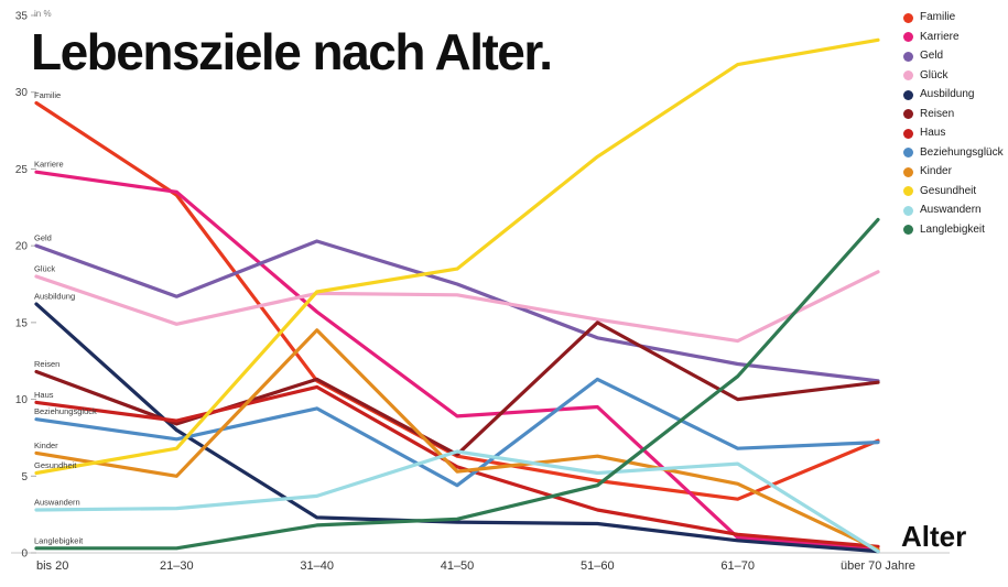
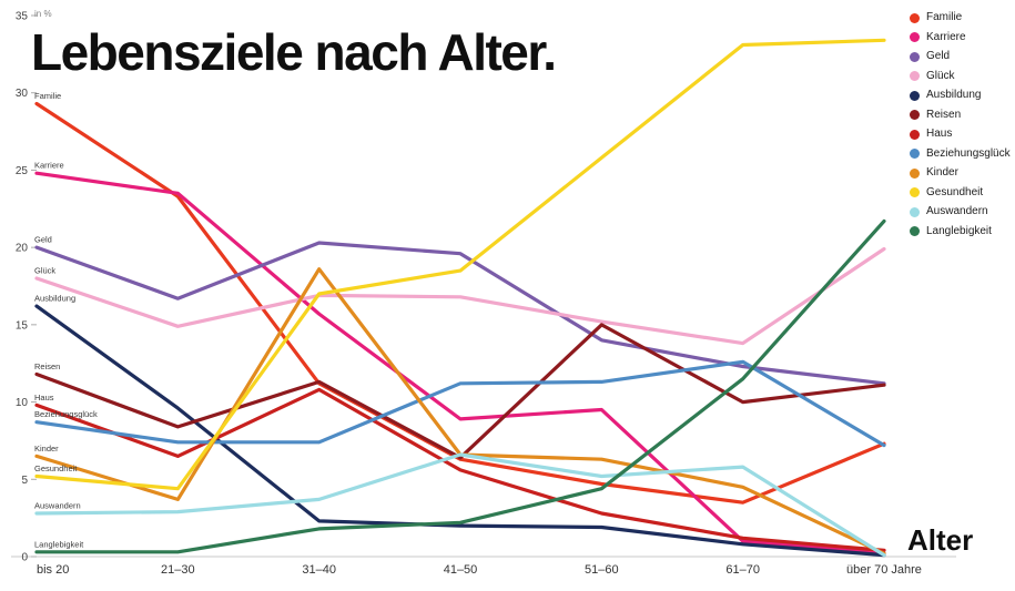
Ausbildung/21–30: 8.0 -> 9.6
Haus/21–30: 8.6 -> 6.5
Kinder/21–30: 5.0 -> 3.7
Gesundheit/21–30: 6.8 -> 4.4
Beziehungsglück/31–40: 9.4 -> 7.4
Kinder/31–40: 14.5 -> 18.6
Geld/41–50: 17.5 -> 19.6
Beziehungsglück/41–50: 4.4 -> 11.2
Kinder/41–50: 5.3 -> 6.6
Beziehungsglück/61–70: 6.8 -> 12.6
Gesundheit/61–70: 31.8 -> 33.1
Glück/über 70 Jahre: 18.3 -> 19.9
